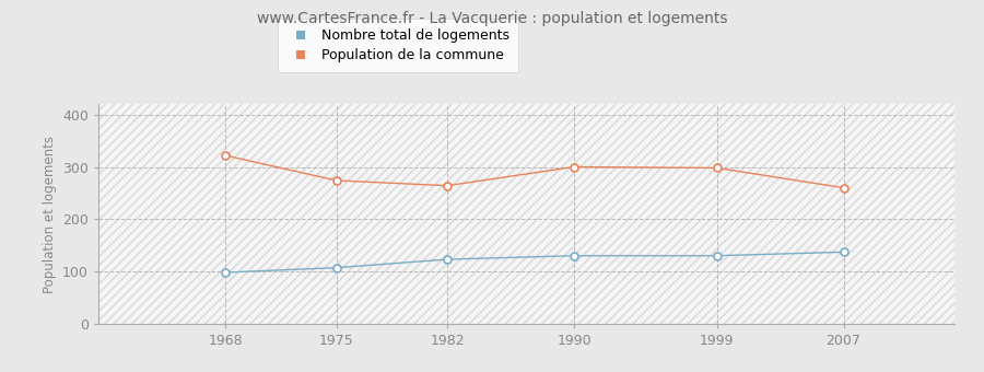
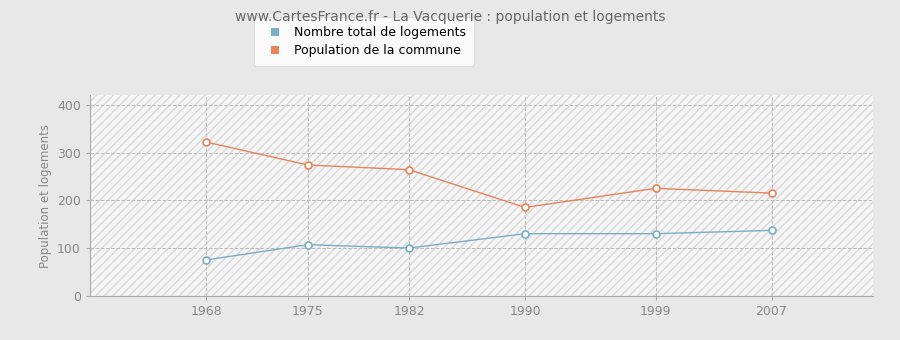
Nombre total de logements/1968: 98 -> 75
Nombre total de logements/1982: 123 -> 100
Population de la commune/1990: 300 -> 185
Population de la commune/1999: 298 -> 225
Population de la commune/2007: 260 -> 215
